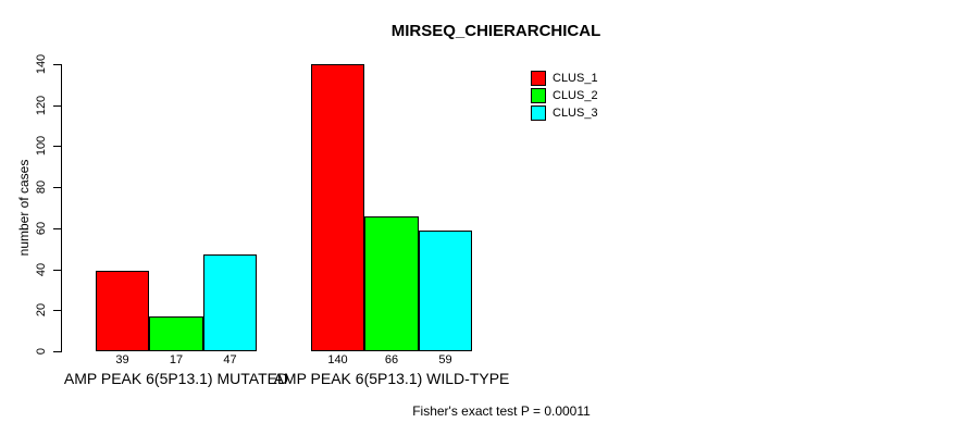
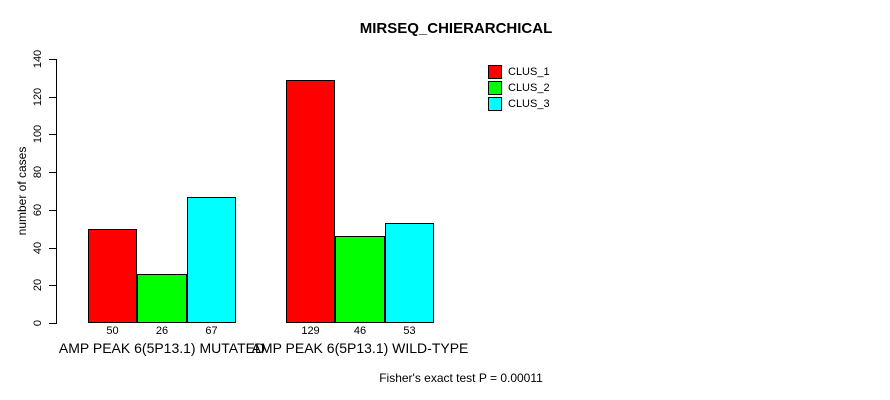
CLUS_1/AMP PEAK 6(5P13.1) MUTATED: 39 -> 50
CLUS_2/AMP PEAK 6(5P13.1) MUTATED: 17 -> 26
CLUS_3/AMP PEAK 6(5P13.1) MUTATED: 47 -> 67
CLUS_1/AMP PEAK 6(5P13.1) WILD-TYPE: 140 -> 129
CLUS_2/AMP PEAK 6(5P13.1) WILD-TYPE: 66 -> 46
CLUS_3/AMP PEAK 6(5P13.1) WILD-TYPE: 59 -> 53
